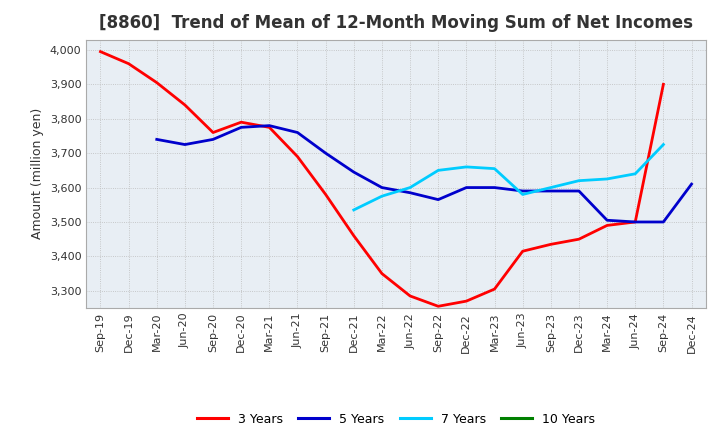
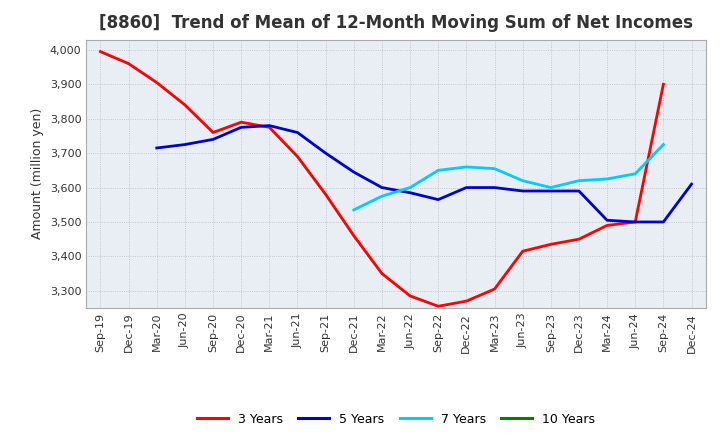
5 Years/Mar-20: 3,740 -> 3,715
7 Years/Jun-23: 3,580 -> 3,620
